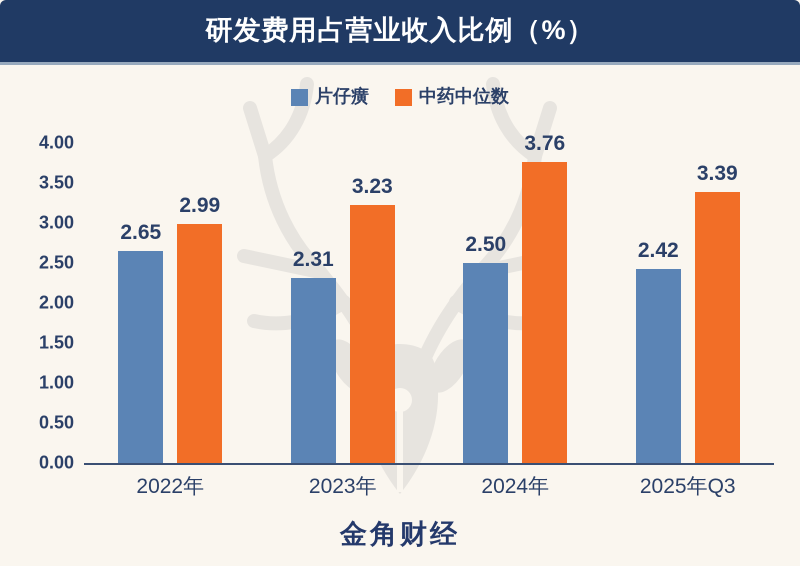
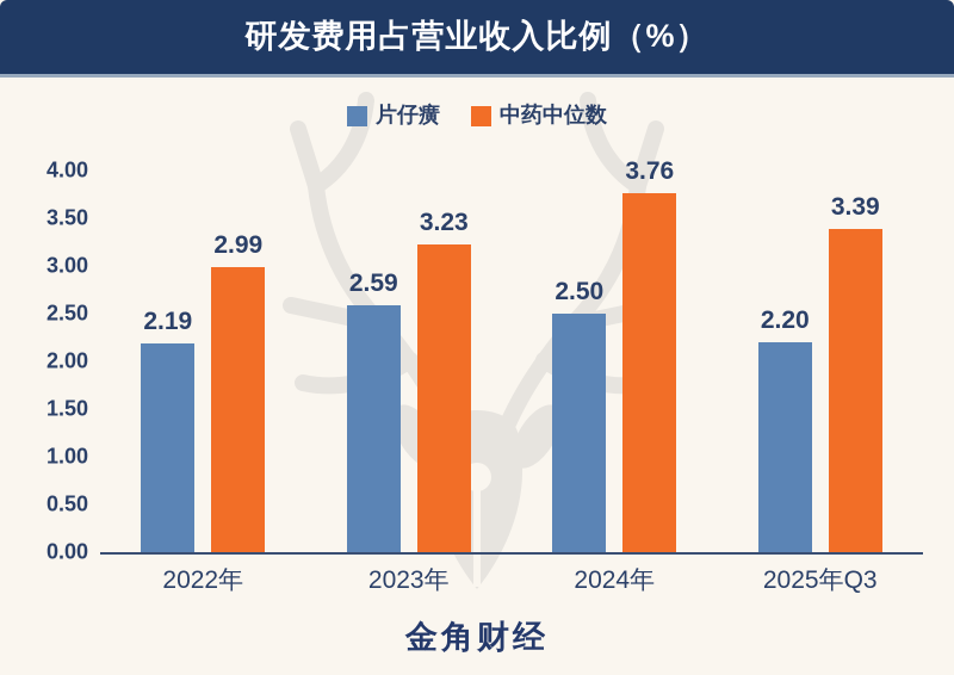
片仔癀/2022年: 2.65 -> 2.19
片仔癀/2023年: 2.31 -> 2.59
片仔癀/2025年Q3: 2.42 -> 2.20
